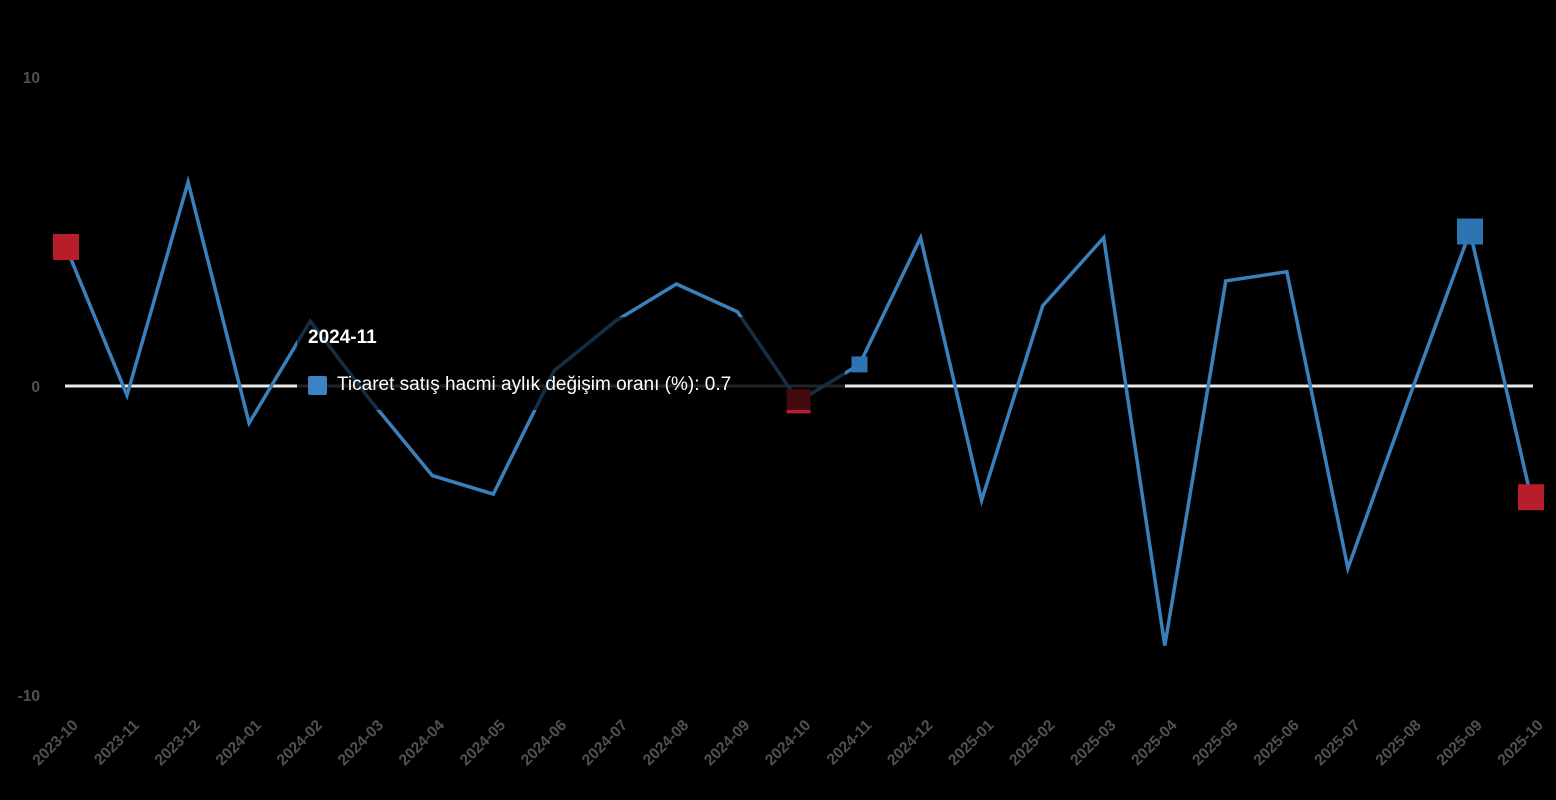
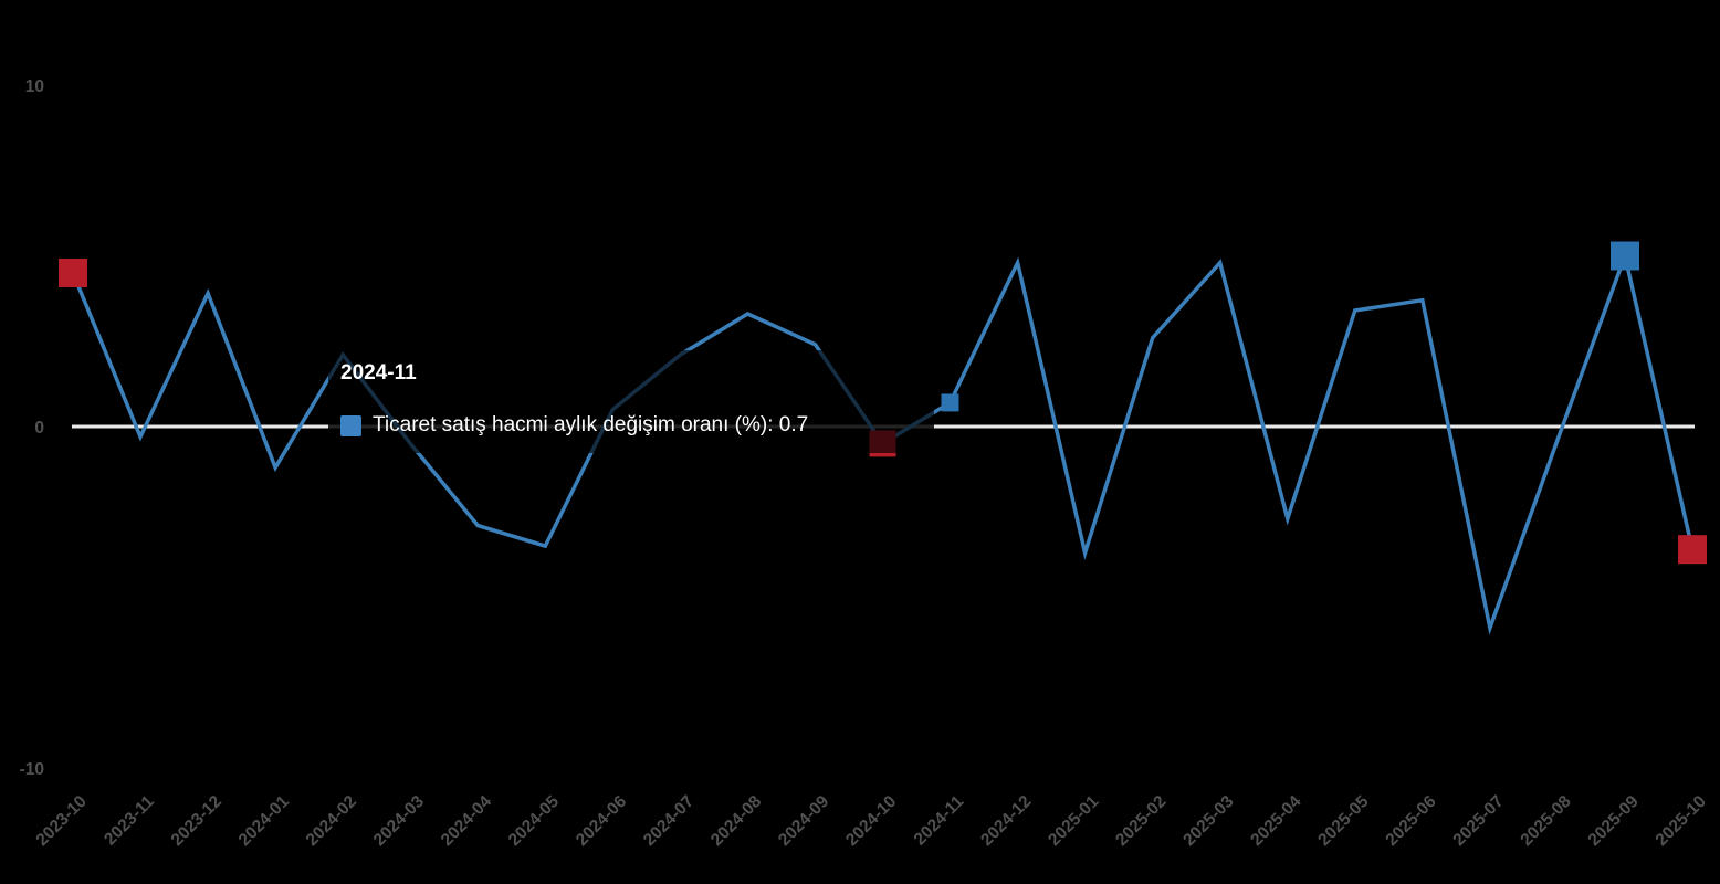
2023-12: 6.6 -> 3.9
2025-04: -8.4 -> -2.7
